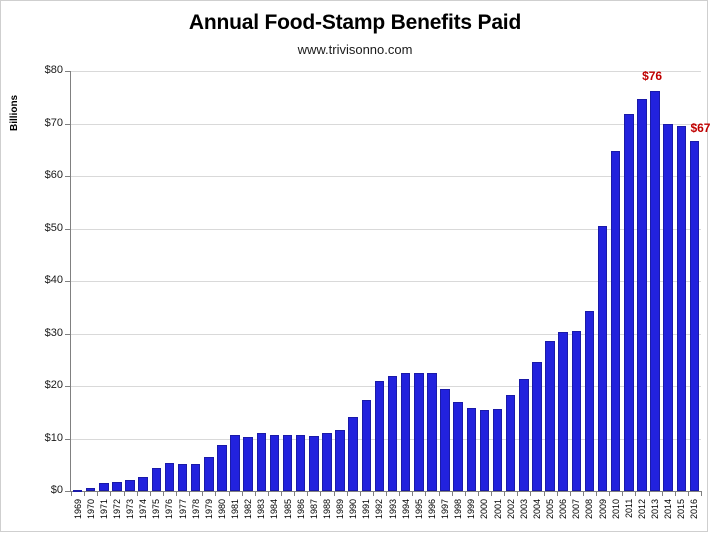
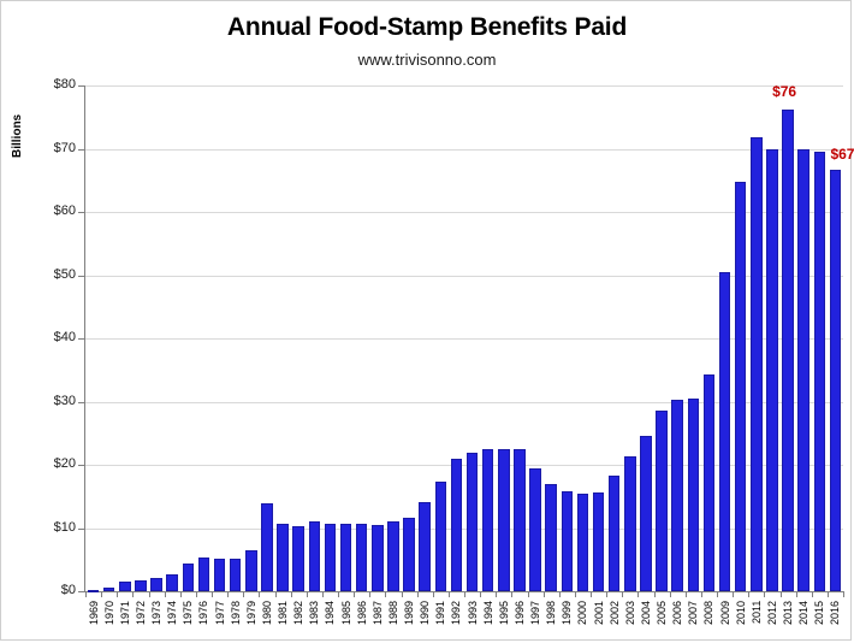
1980: $9 -> $14
2012: $75 -> $70
